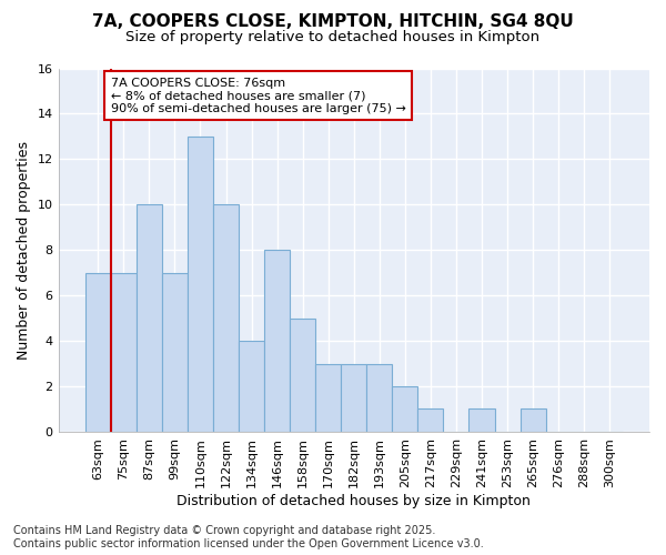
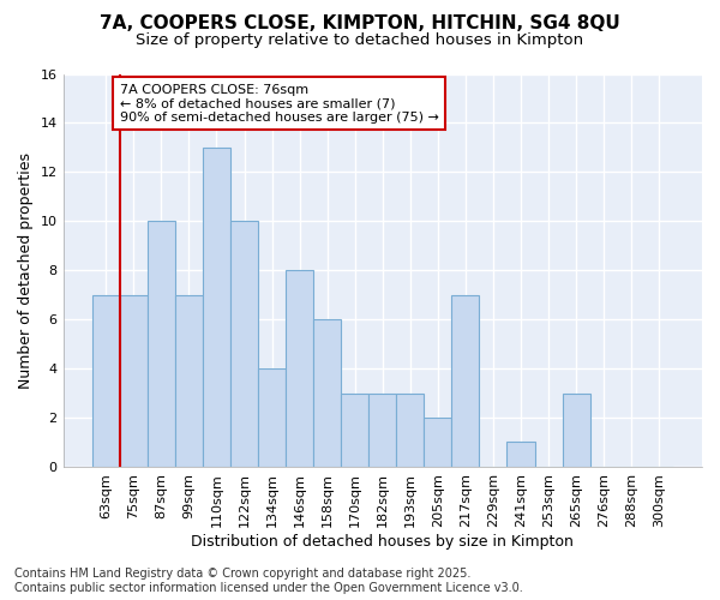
158sqm: 5 -> 6
217sqm: 1 -> 7
265sqm: 1 -> 3
